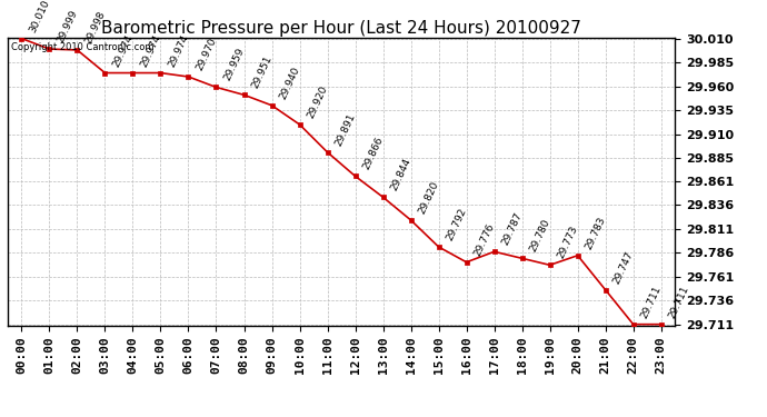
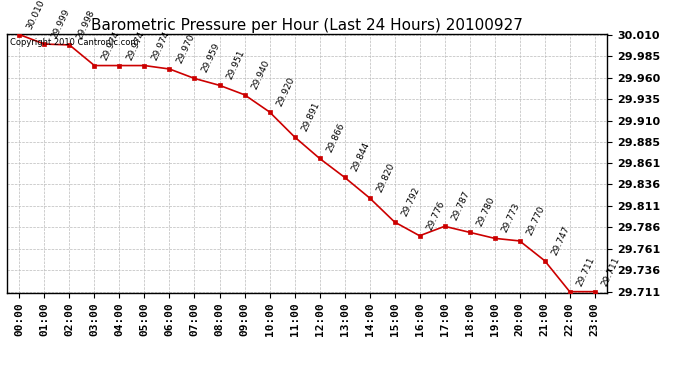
20:00: 29.783 -> 29.770
